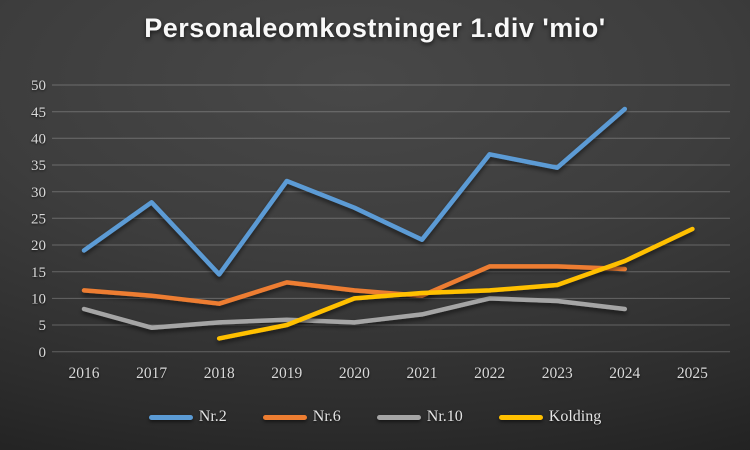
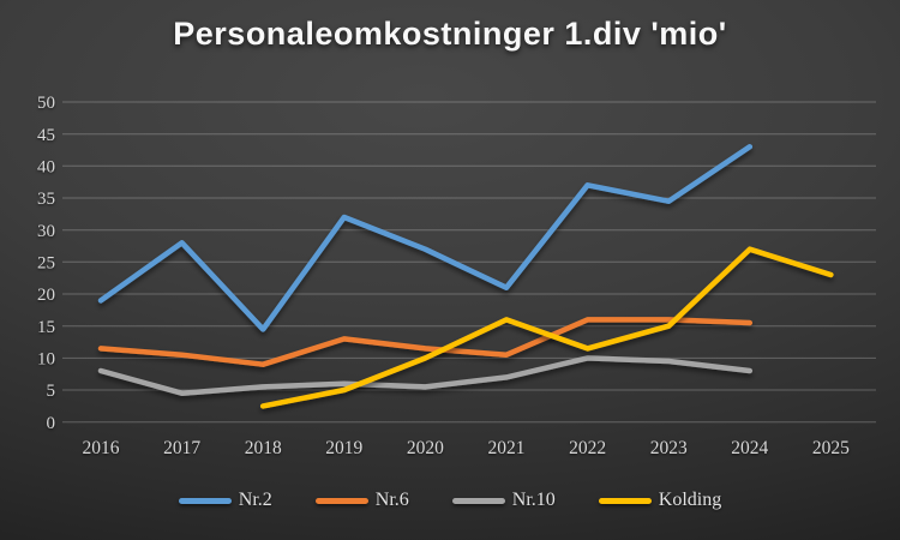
Kolding/2021: 11 -> 16
Kolding/2023: 12 -> 15
Nr.2/2024: 46 -> 43
Kolding/2024: 17 -> 27
